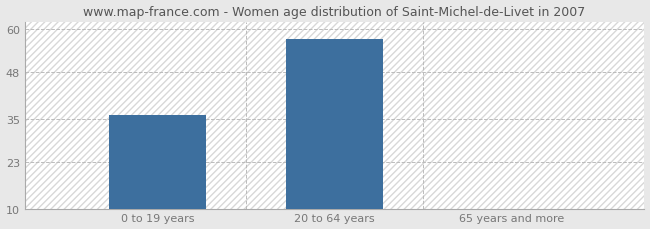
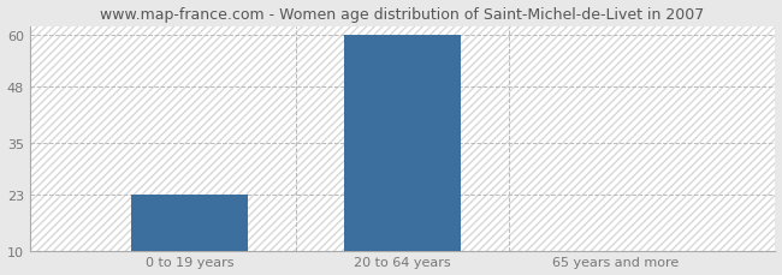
0 to 19 years: 36 -> 23
20 to 64 years: 57 -> 60
